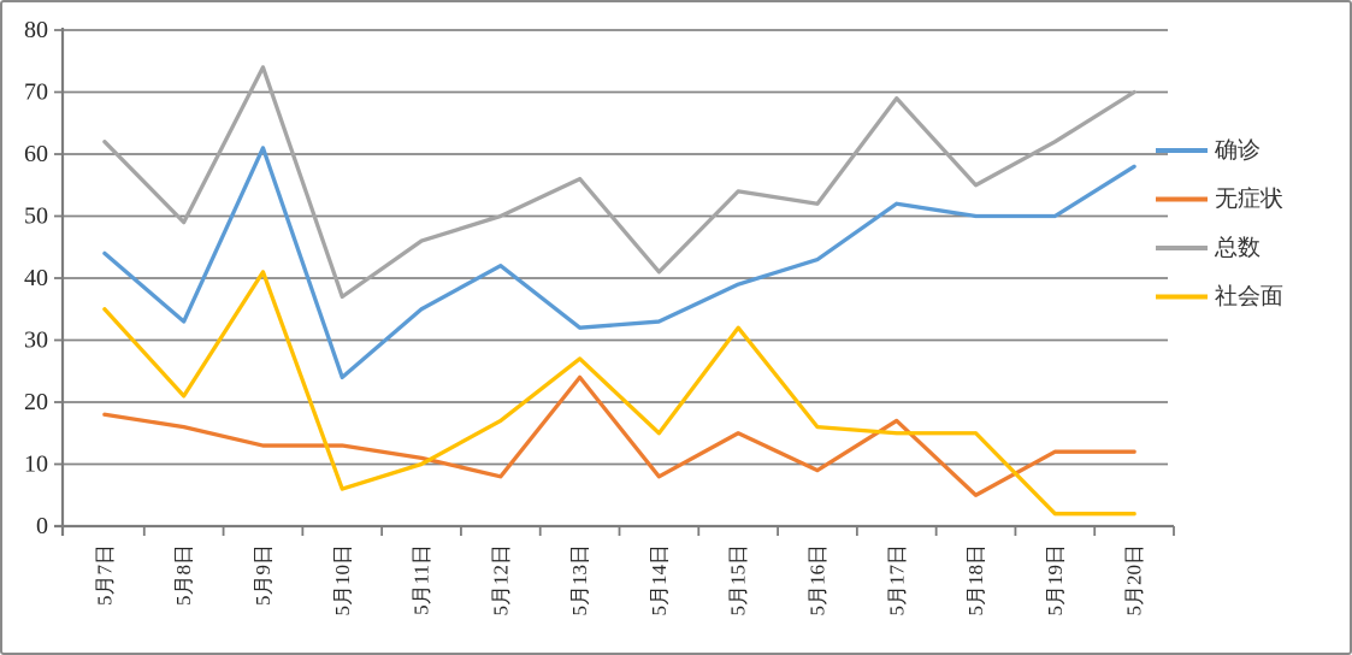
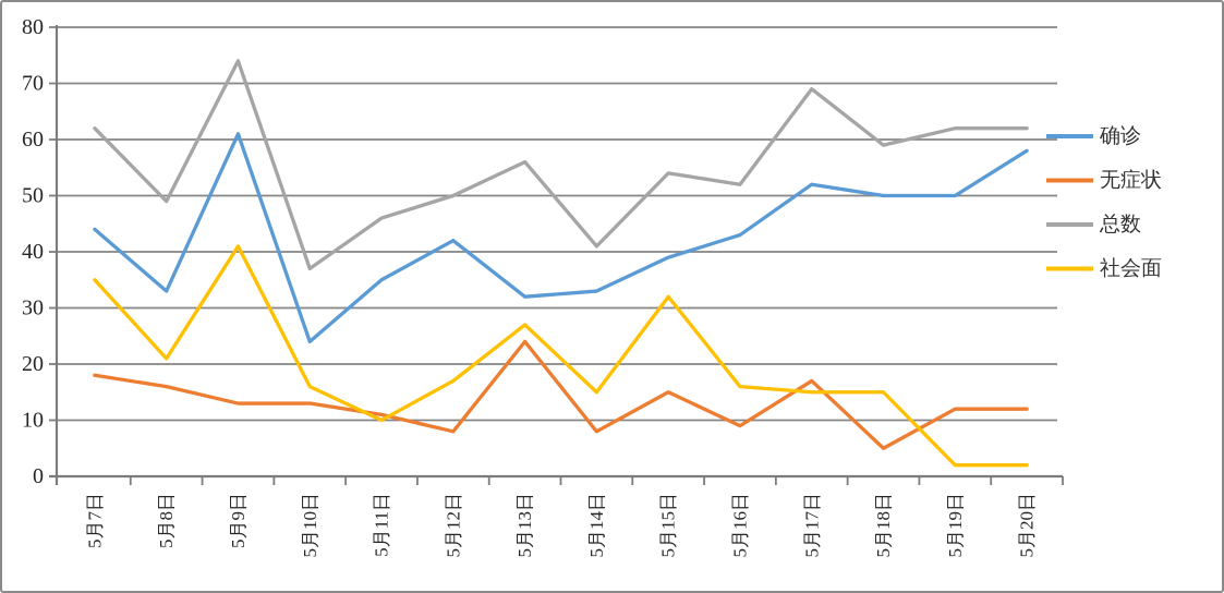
社会面/5月10日: 6 -> 16
总数/5月18日: 55 -> 59
总数/5月20日: 70 -> 62
